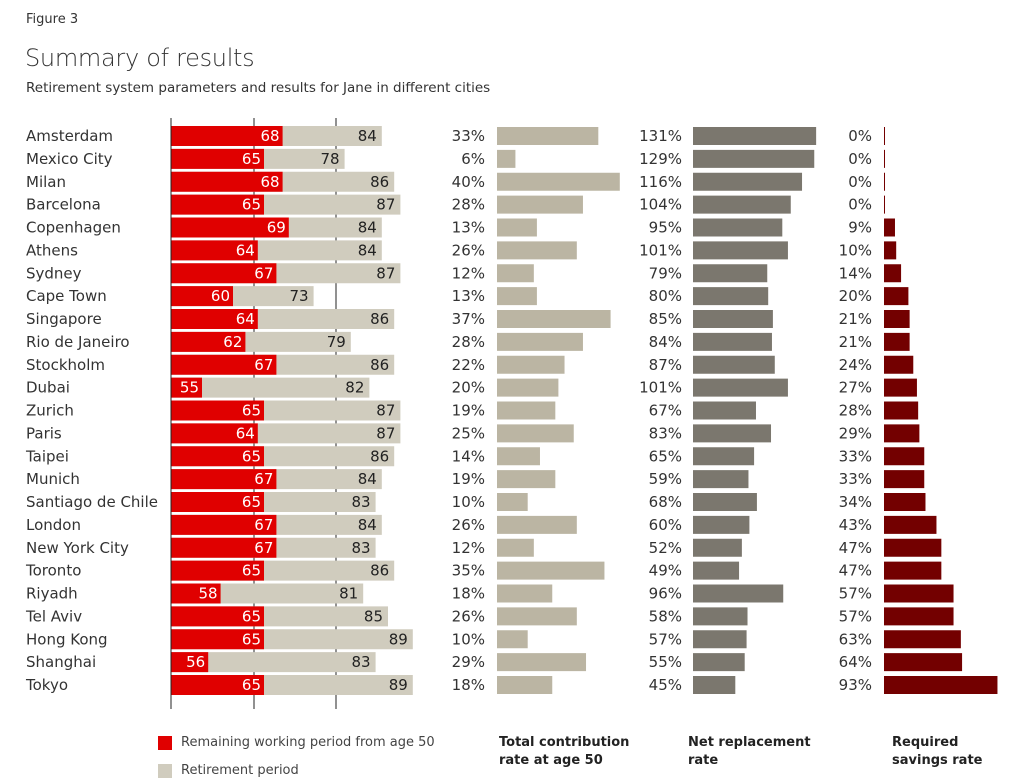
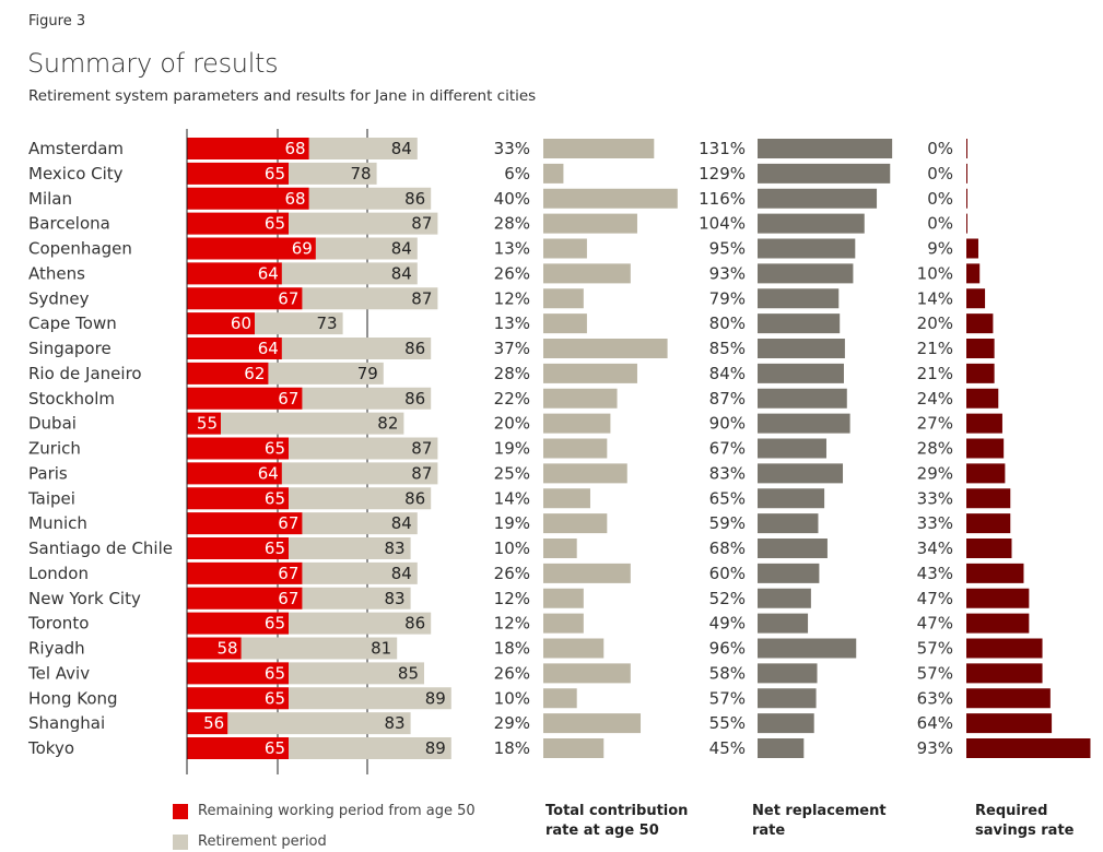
Net replacement rate/Athens: 101% -> 93%
Net replacement rate/Dubai: 101% -> 90%
Total contribution rate at age 50/Toronto: 35% -> 12%
